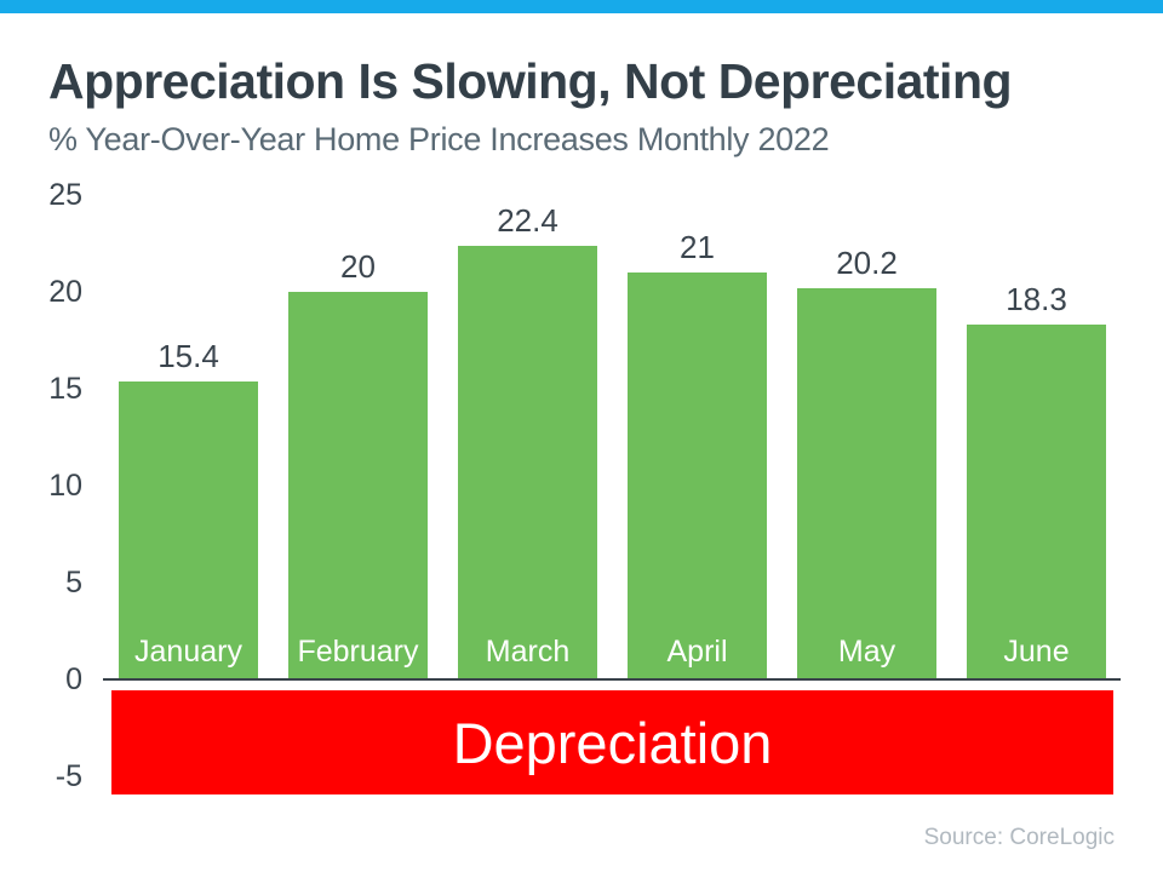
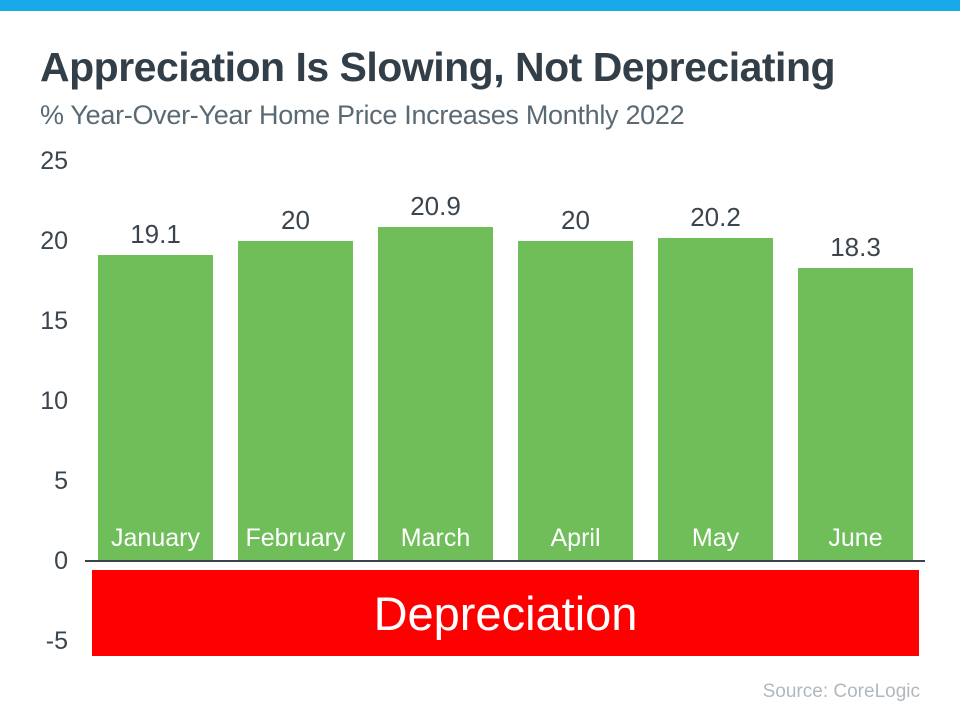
January: 15.4 -> 19.1
March: 22.4 -> 20.9
April: 21 -> 20
